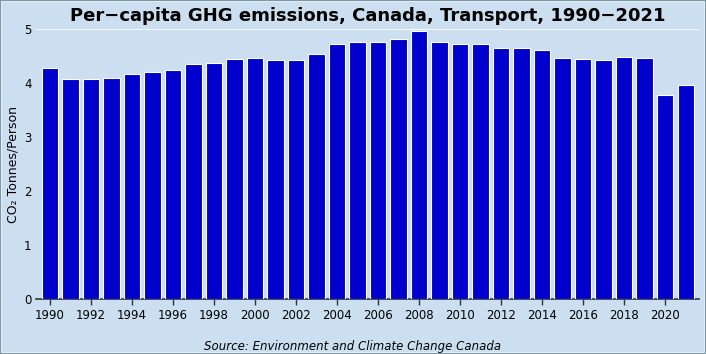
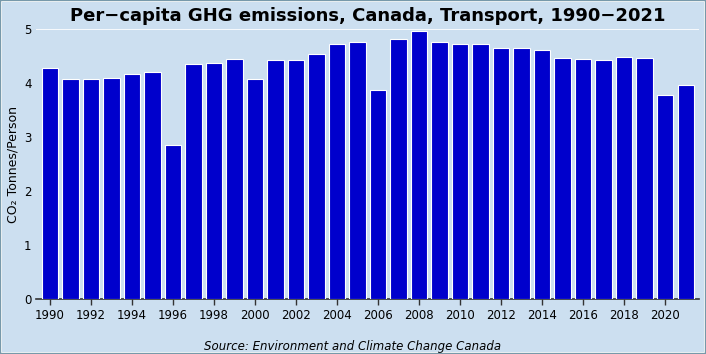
1996: 4.25 -> 2.86
2000: 4.47 -> 4.08
2006: 4.76 -> 3.88
